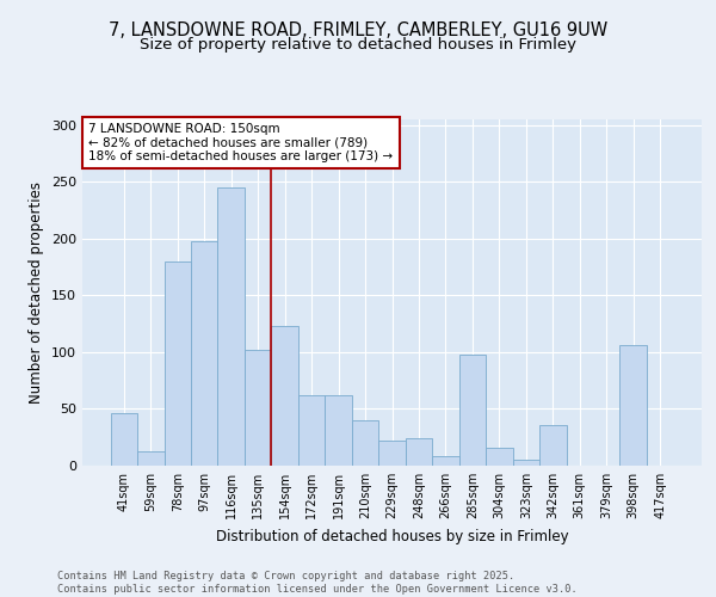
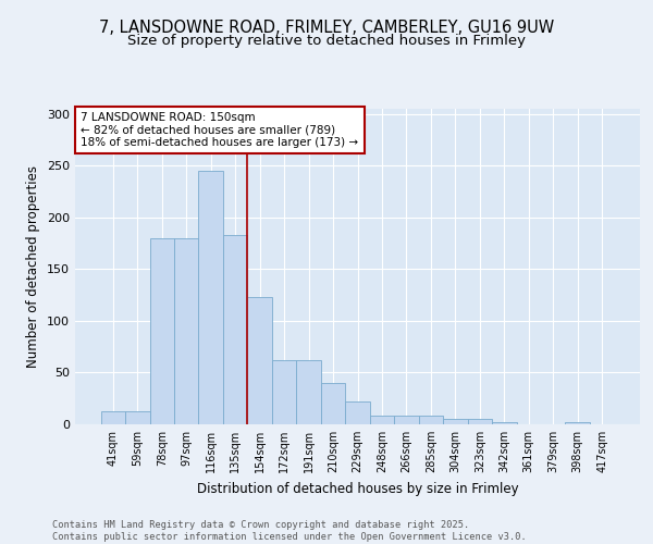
41sqm: 46 -> 13
97sqm: 198 -> 180
135sqm: 102 -> 183
248sqm: 24 -> 8
285sqm: 98 -> 8
304sqm: 16 -> 5
342sqm: 36 -> 2
398sqm: 106 -> 2
